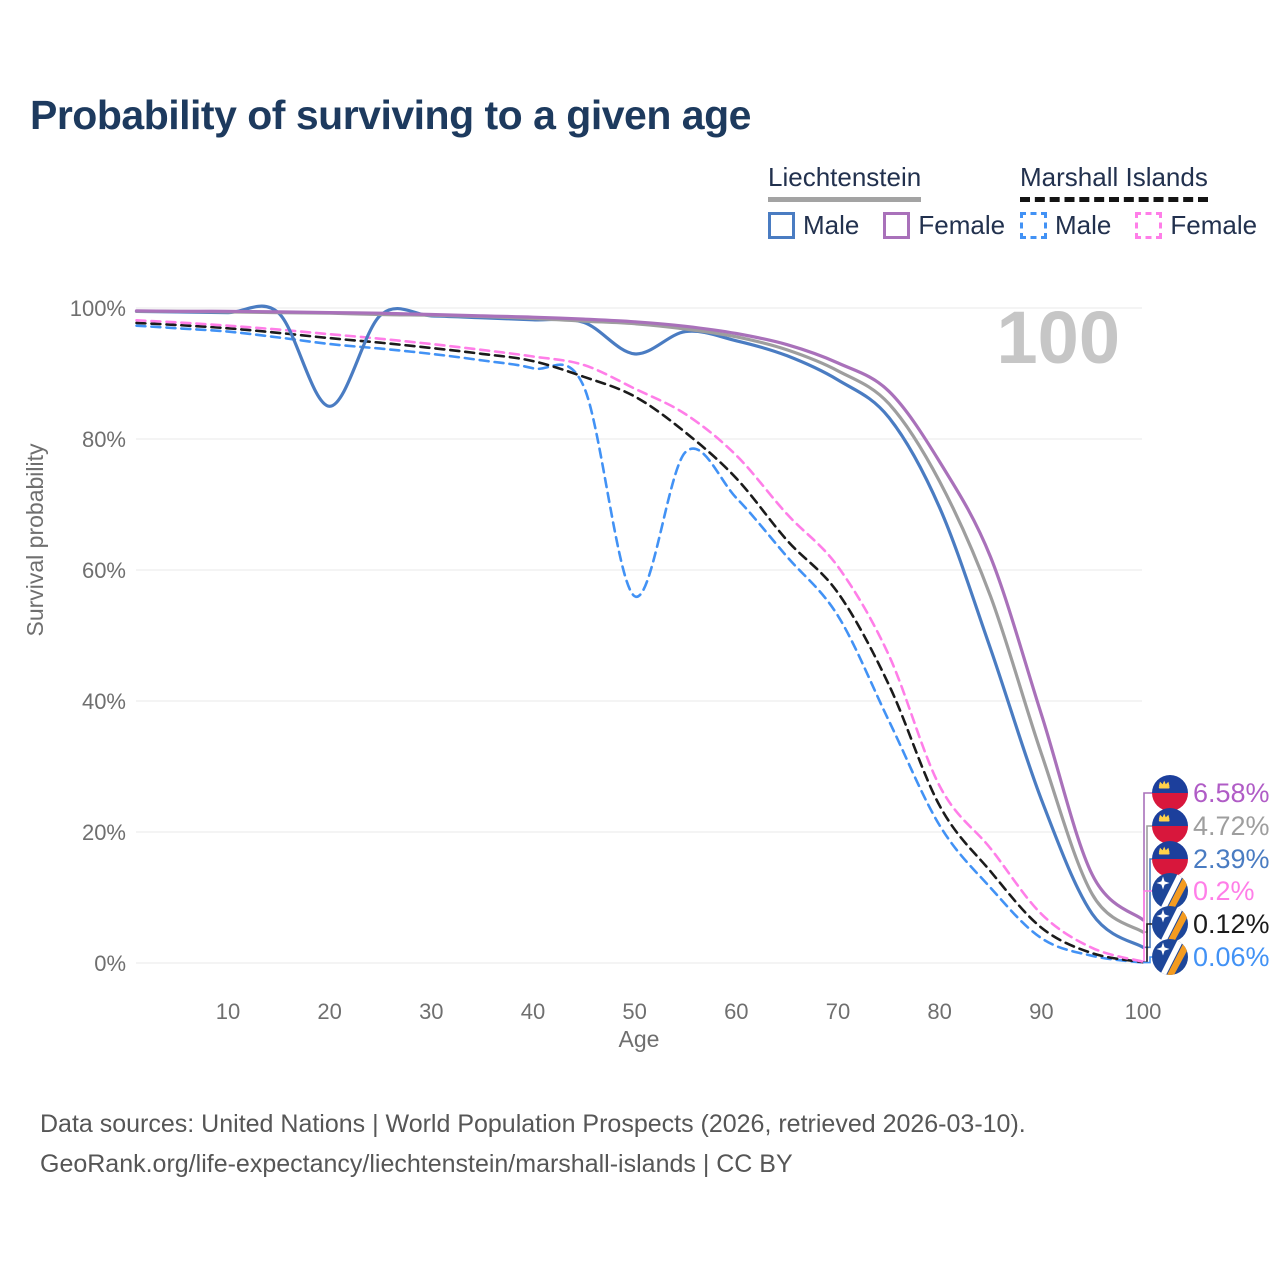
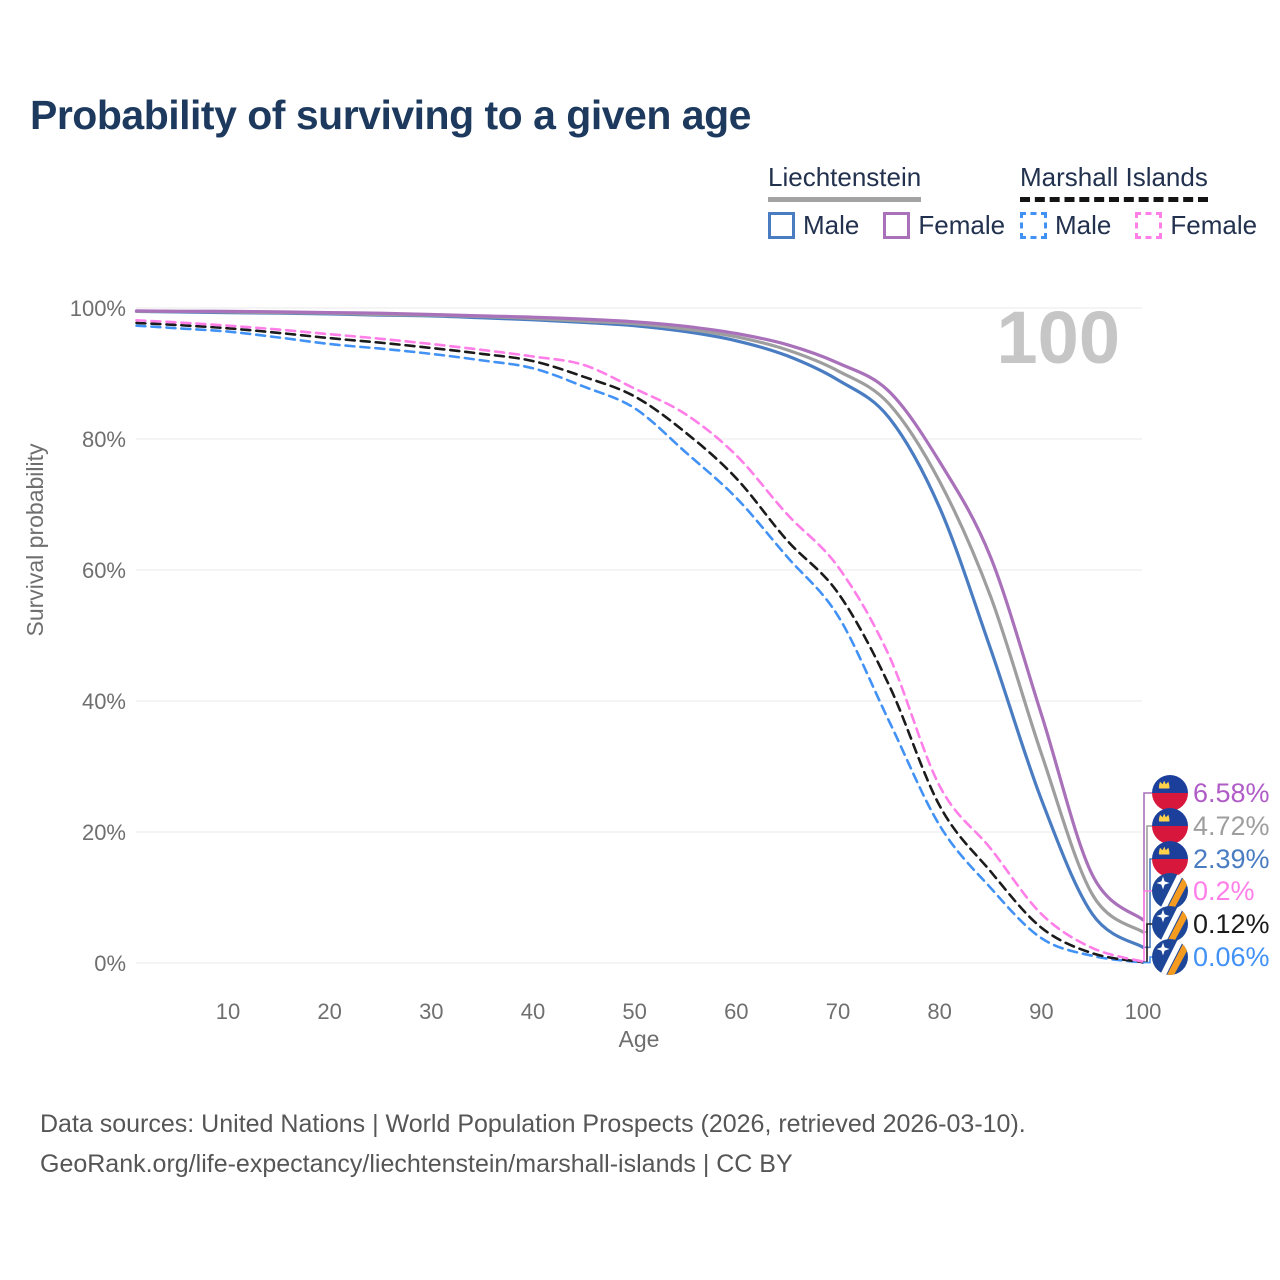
Liechtenstein Male/20: 85% -> 99%
Liechtenstein Male/50: 93% -> 97%
Marshall Islands Male/50: 56% -> 85%
